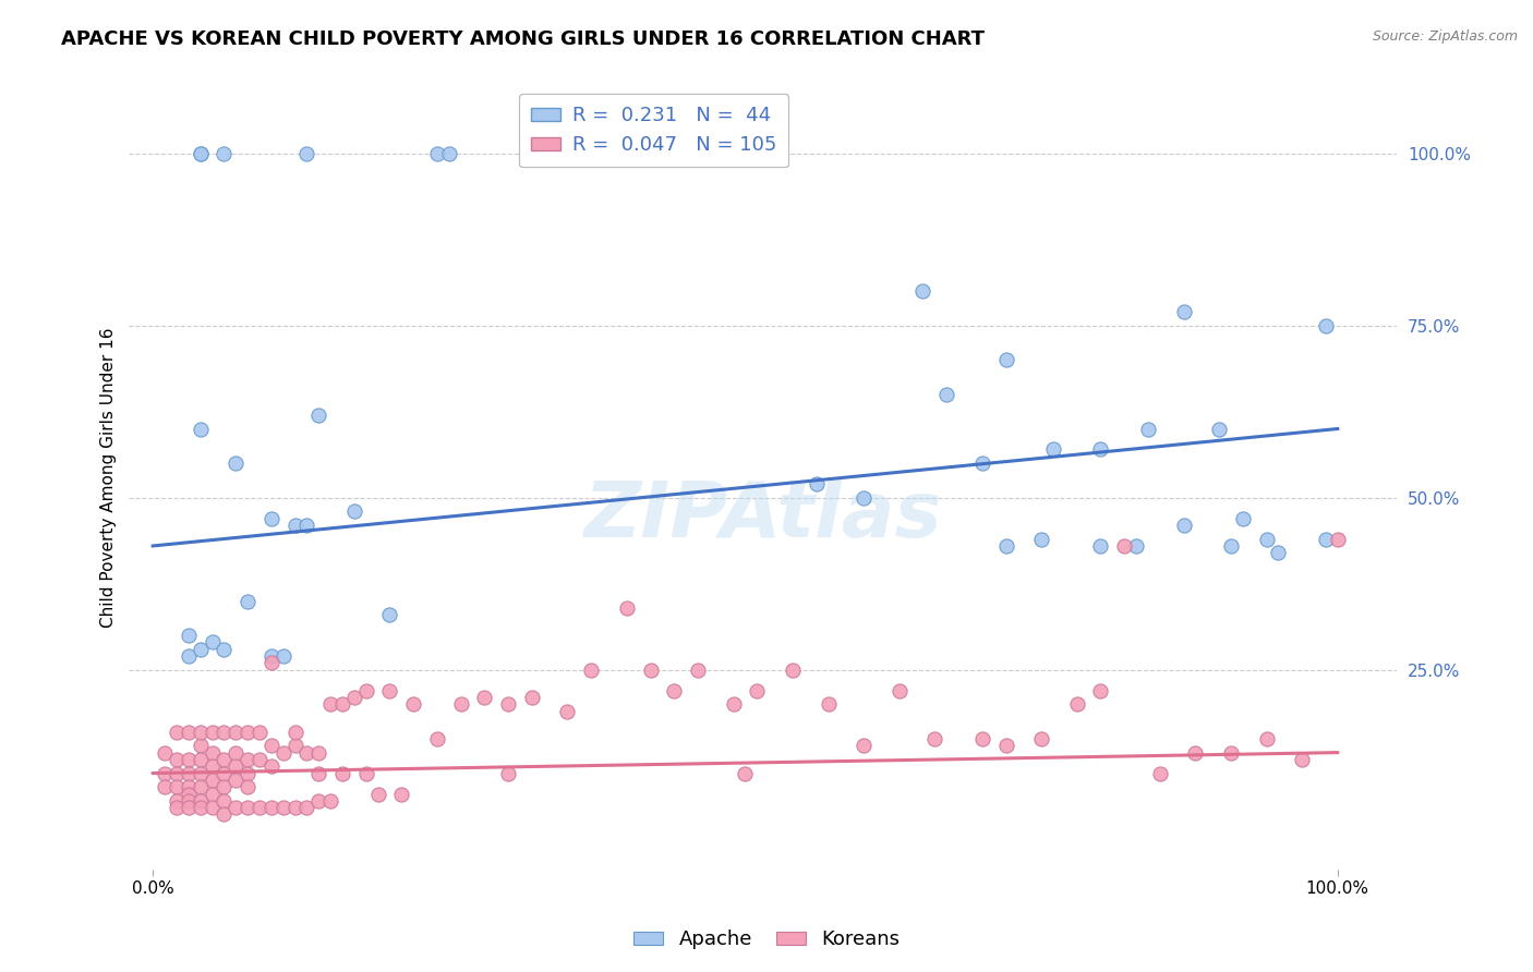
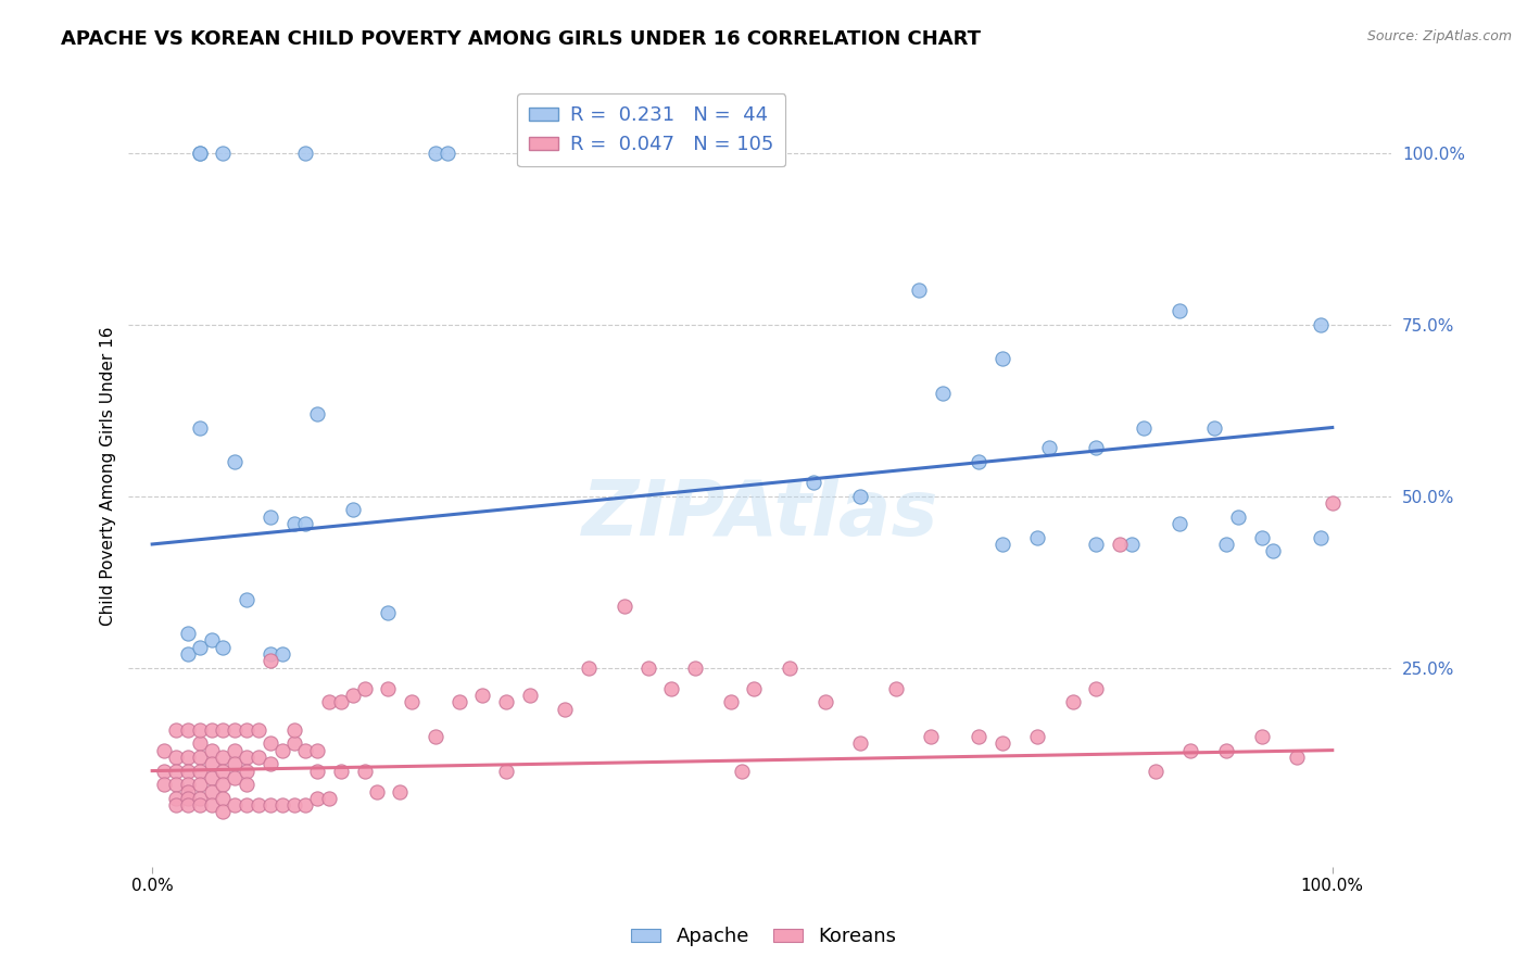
Koreans/100.0%: 44% -> 49%
